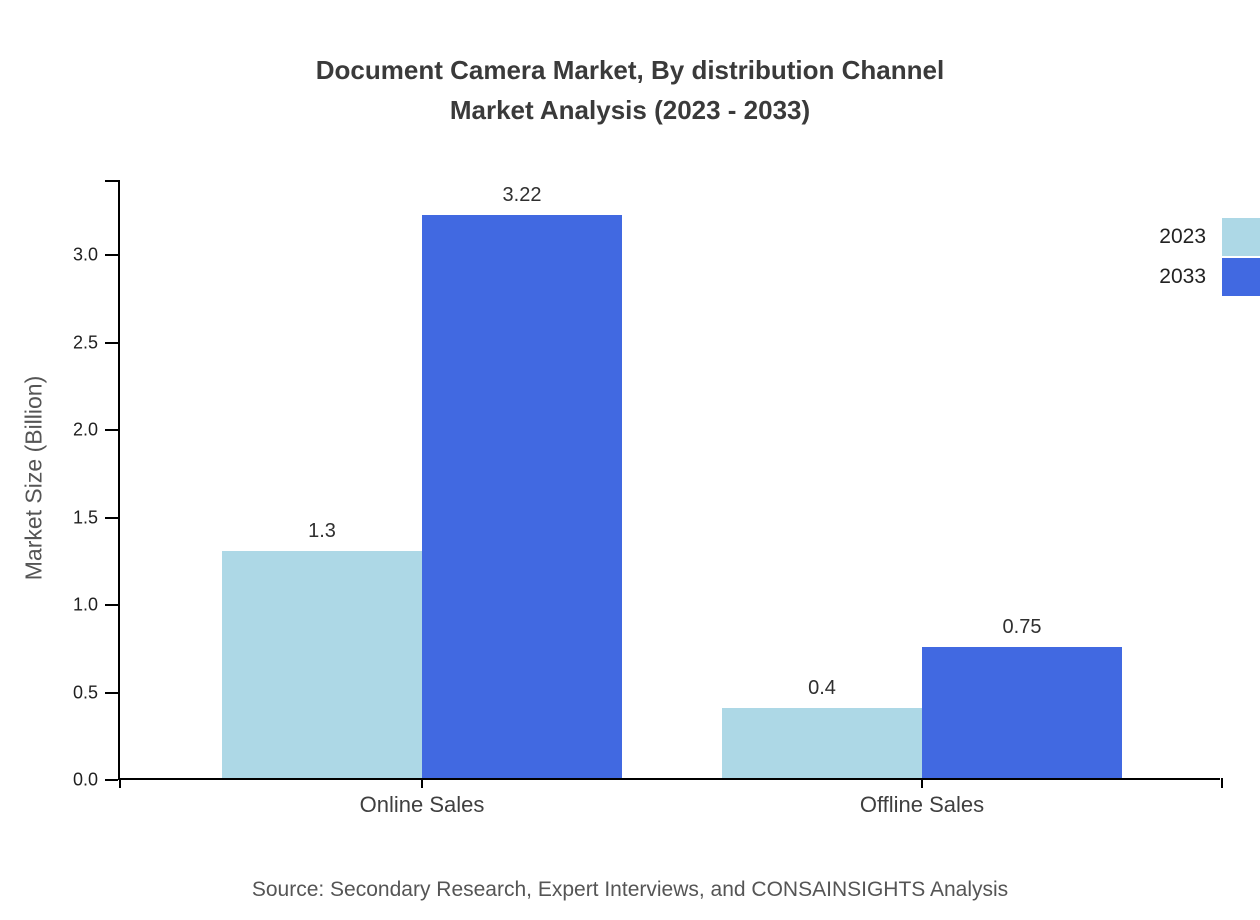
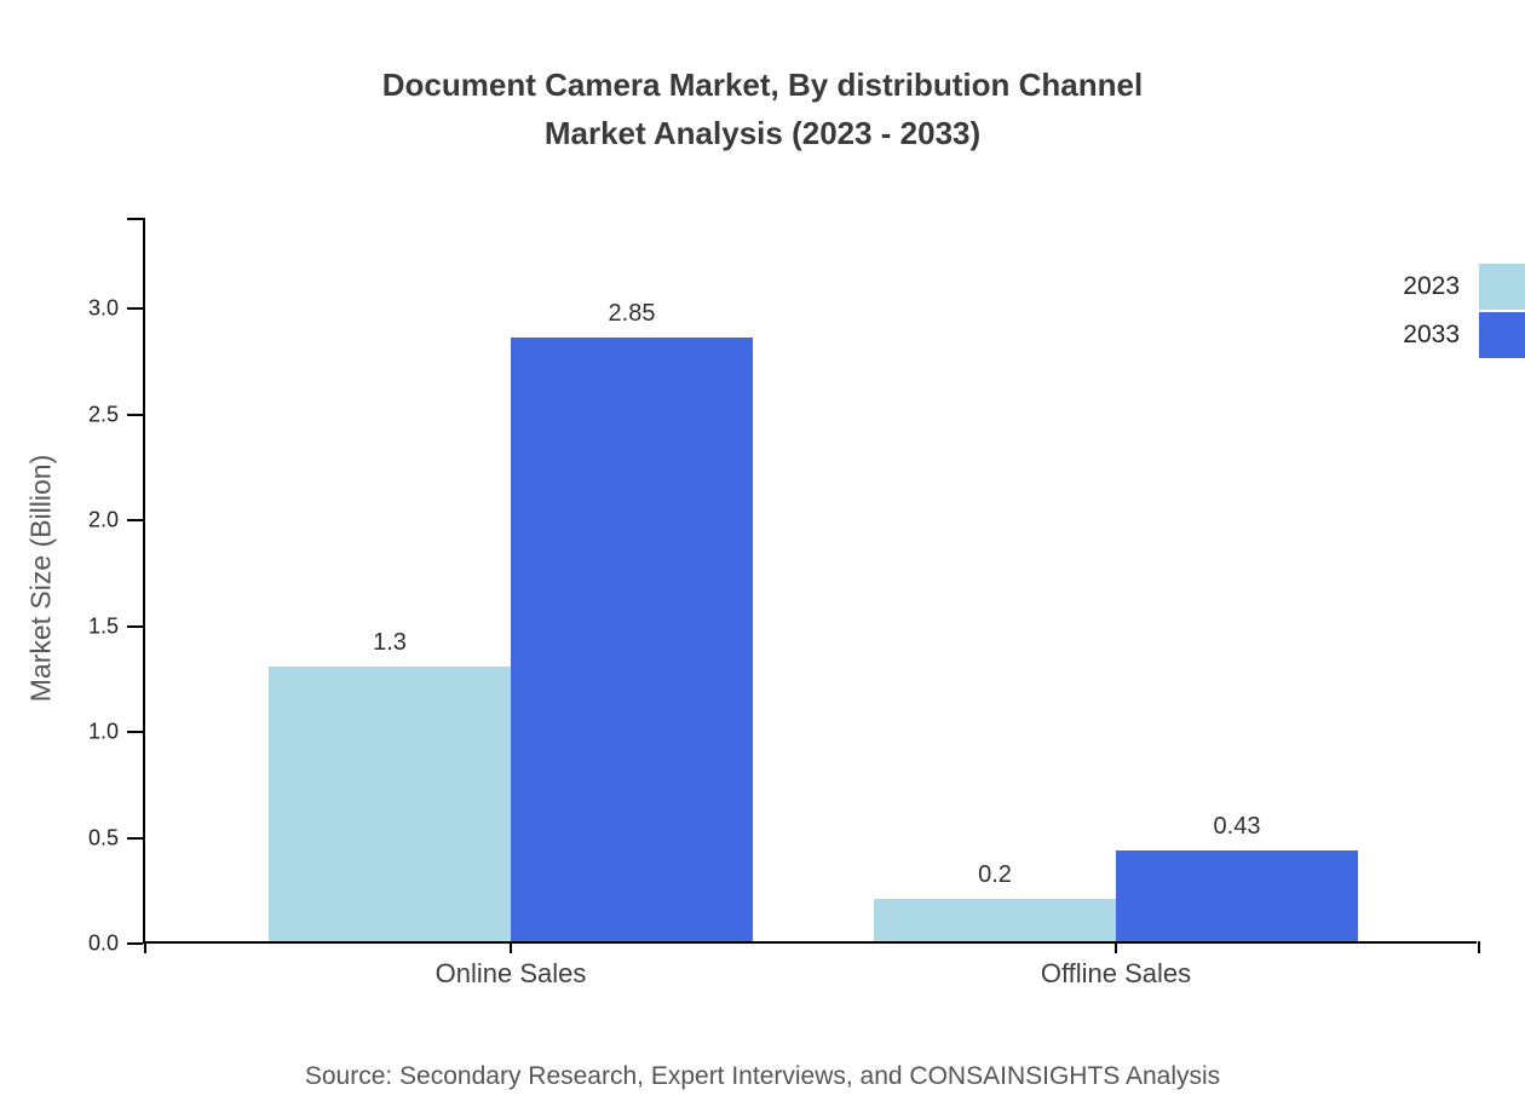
2033/Online Sales: 3.22 -> 2.85
2023/Offline Sales: 0.4 -> 0.2
2033/Offline Sales: 0.75 -> 0.43
